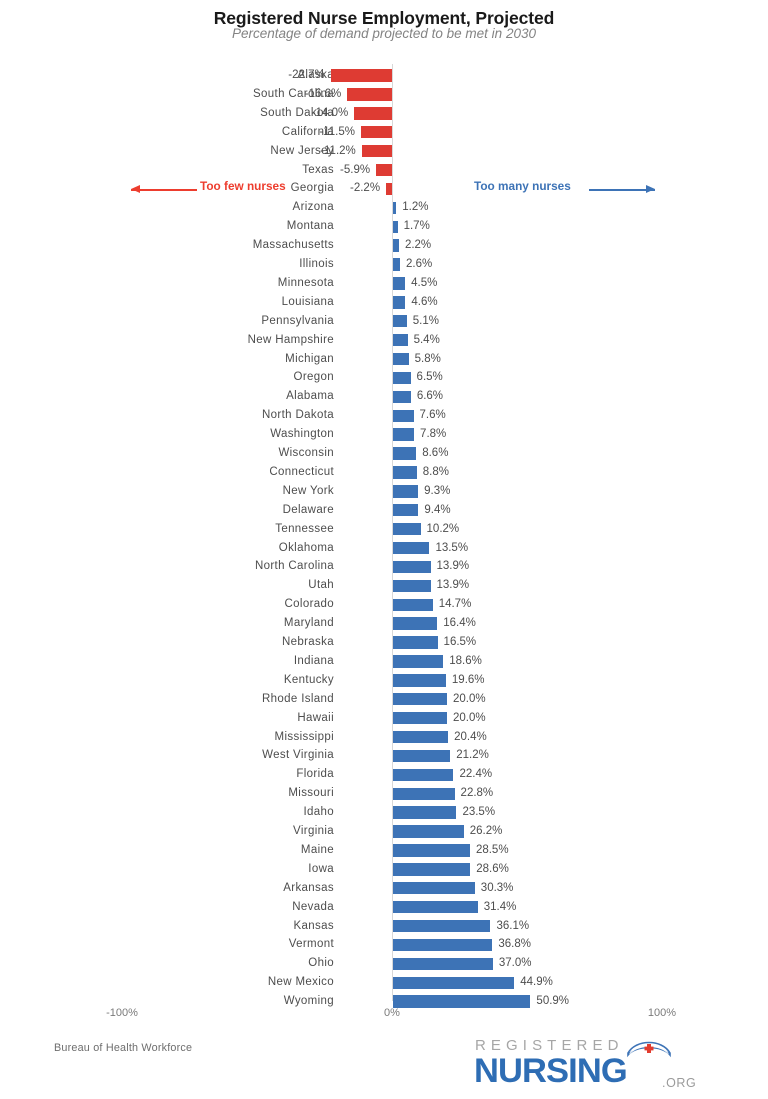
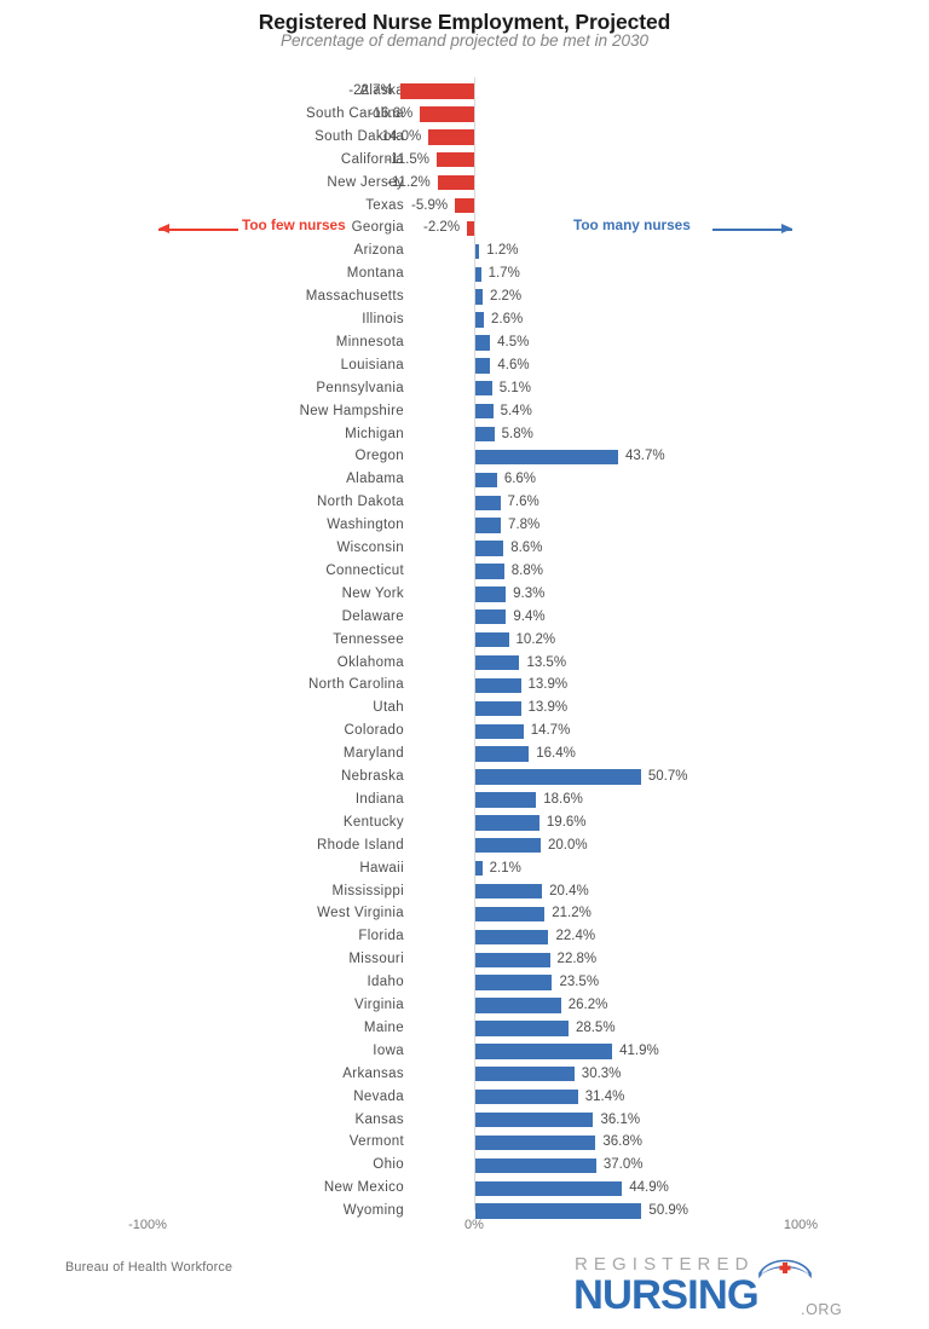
Oregon: 6.5% -> 43.7%
Nebraska: 16.5% -> 50.7%
Hawaii: 20.0% -> 2.1%
Iowa: 28.6% -> 41.9%
